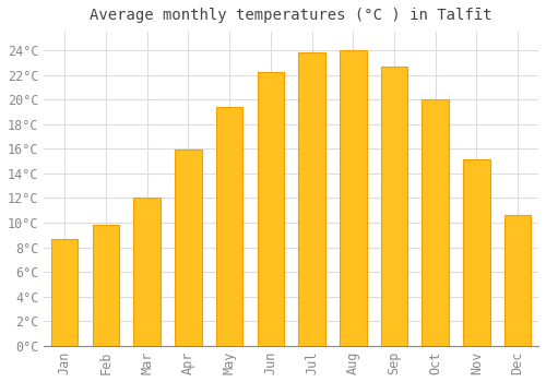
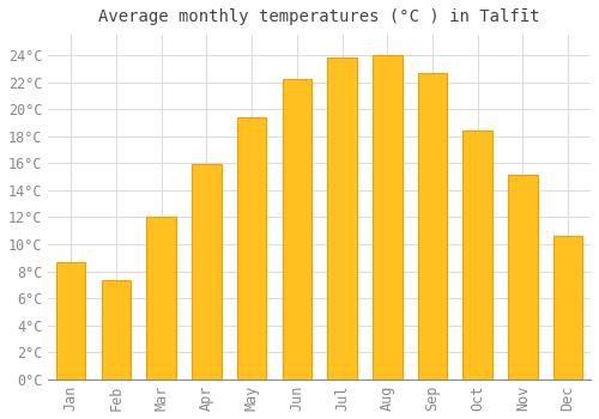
Feb: 9.8°C -> 7.3°C
Oct: 20.0°C -> 18.4°C
